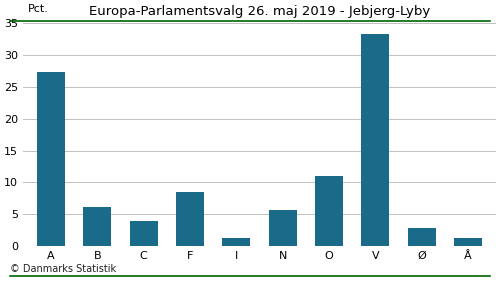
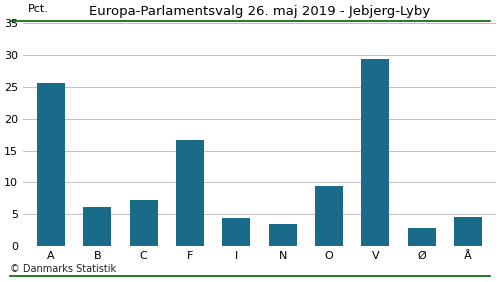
A: 27.3 -> 25.6
C: 3.9 -> 7.2
F: 8.5 -> 16.6
I: 1.2 -> 4.4
N: 5.7 -> 3.4
O: 11.0 -> 9.4
V: 33.3 -> 29.4
Å: 1.3 -> 4.6
